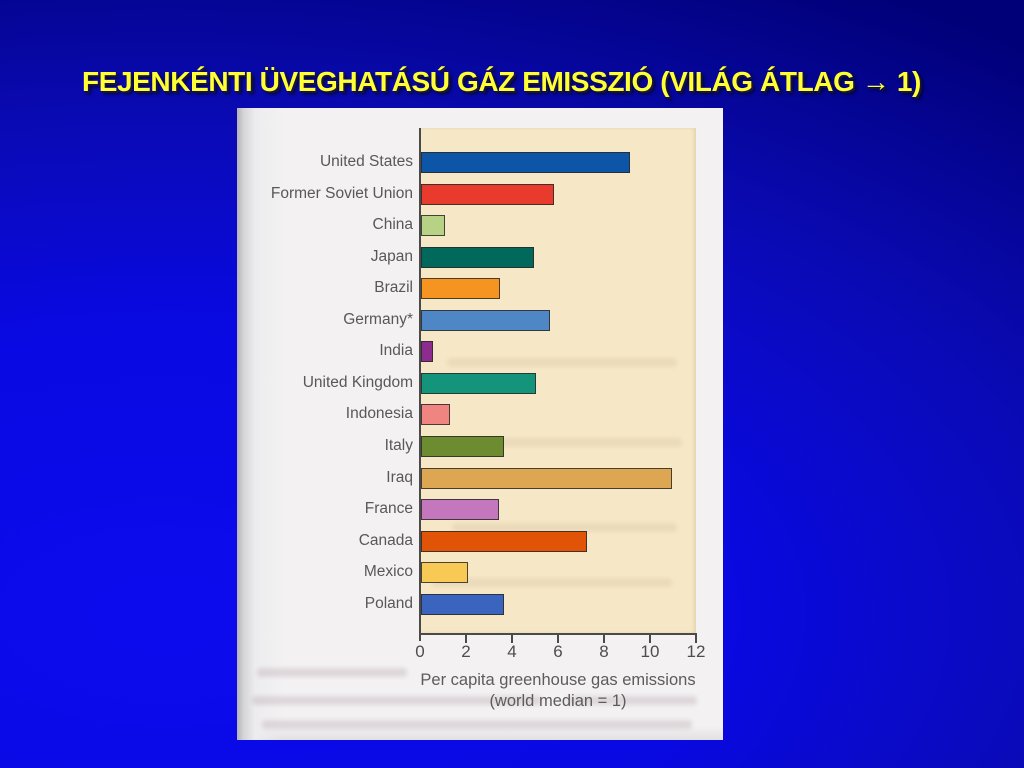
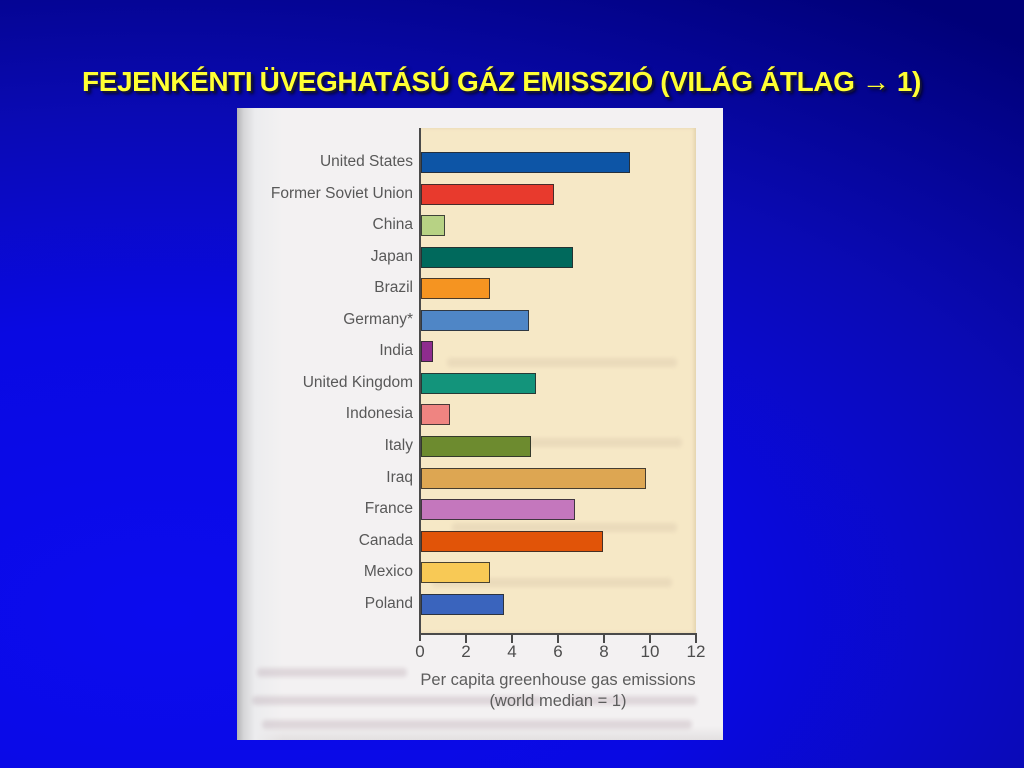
Japan: 4.9 -> 6.6
Brazil: 3.5 -> 3.0
Germany*: 5.6 -> 4.7
Italy: 3.6 -> 4.8
Iraq: 10.9 -> 9.8
France: 3.4 -> 6.7
Canada: 7.2 -> 7.9
Mexico: 2.0 -> 3.0
